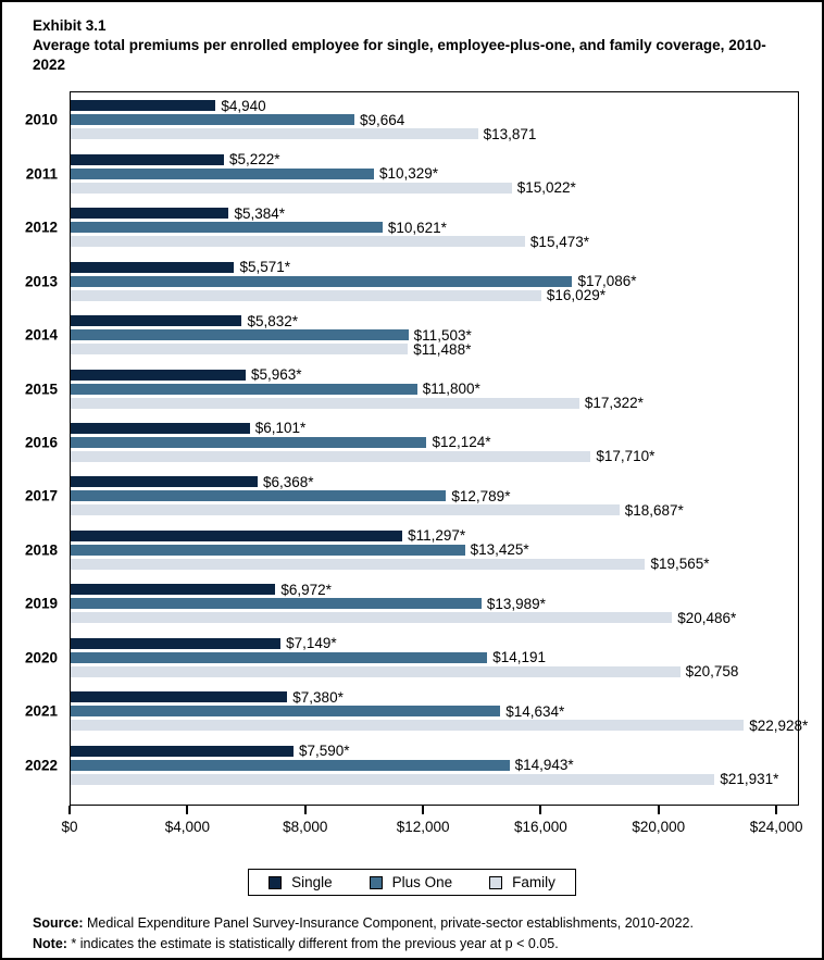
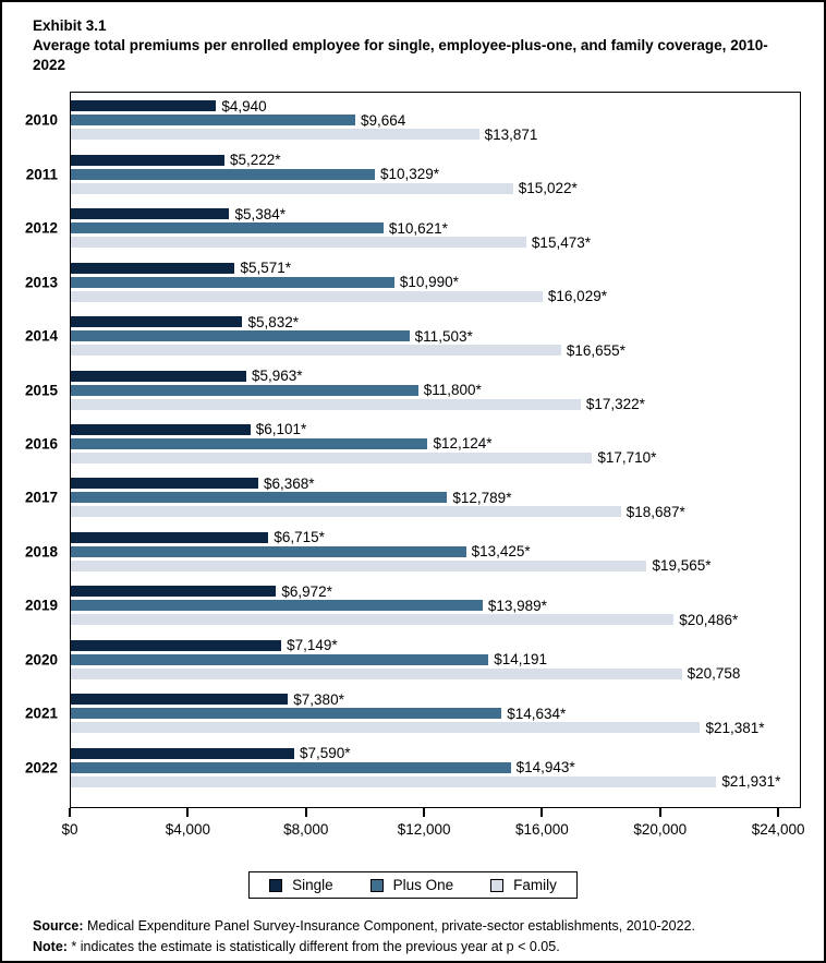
Plus One/2013: 17,086 -> 10,990
Family/2014: 11,488 -> 16,655
Single/2018: 11,297 -> 6,715
Family/2021: 22,928 -> 21,381
